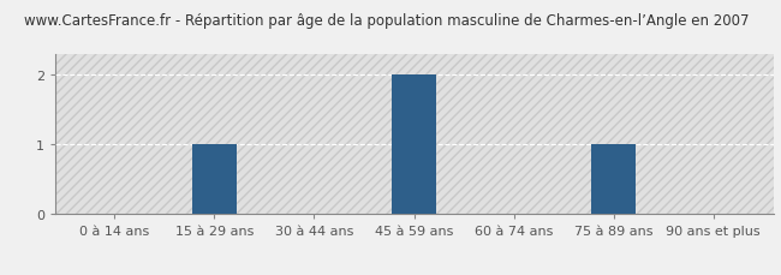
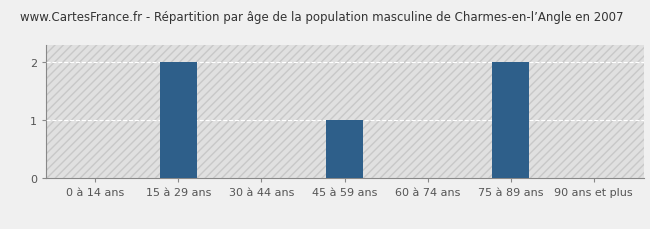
15 à 29 ans: 1 -> 2
45 à 59 ans: 2 -> 1
75 à 89 ans: 1 -> 2
